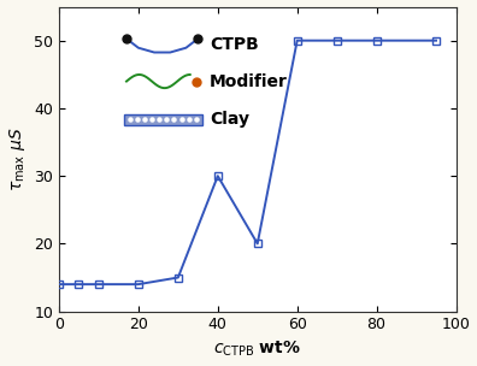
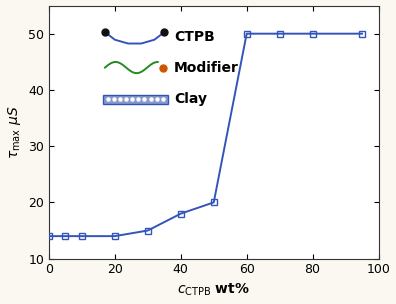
40: 30 -> 18
